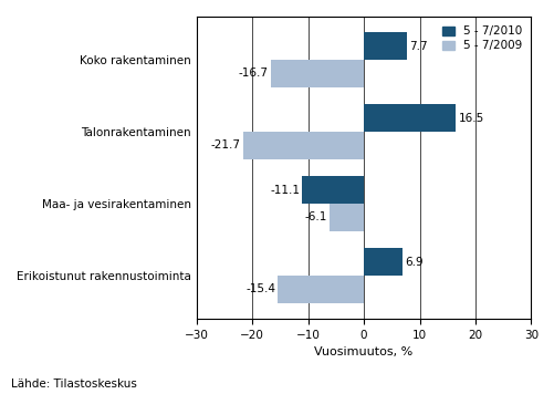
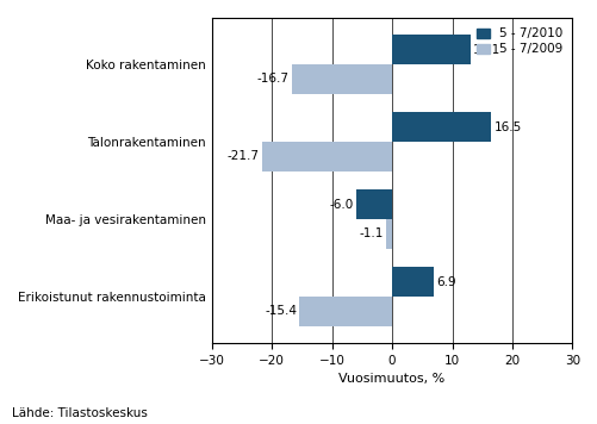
5 - 7/2010/Koko rakentaminen: 7.7 -> 13.1
5 - 7/2010/Maa- ja vesirakentaminen: -11.1 -> -6.0
5 - 7/2009/Maa- ja vesirakentaminen: -6.1 -> -1.1
